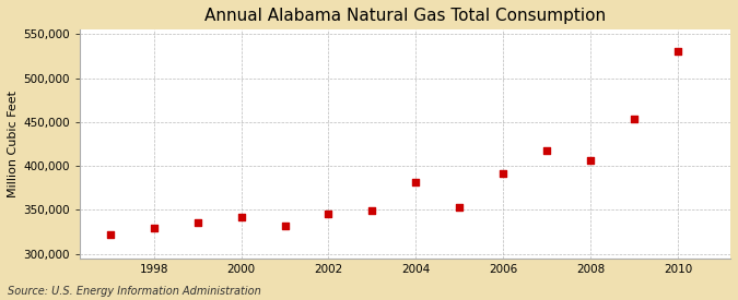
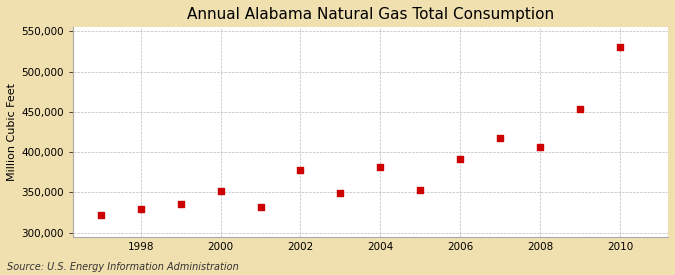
2000: 342,000 -> 352,000
2002: 346,000 -> 378,000
